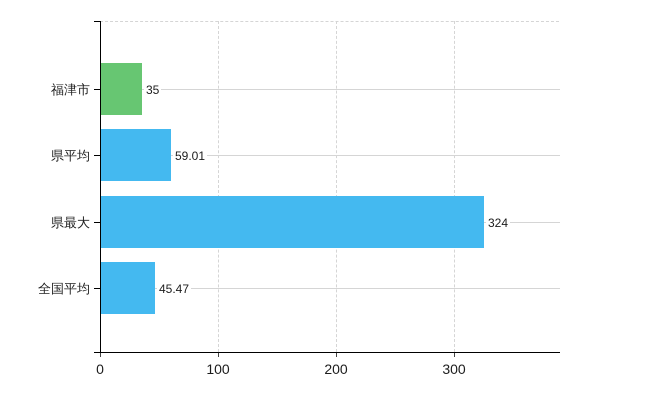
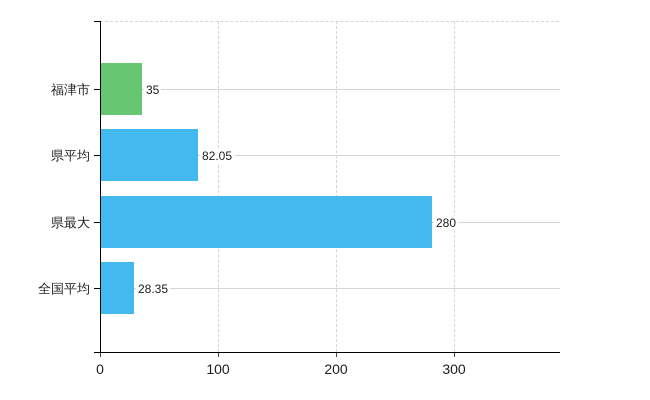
県平均: 59.01 -> 82.05
県最大: 324 -> 280
全国平均: 45.47 -> 28.35
